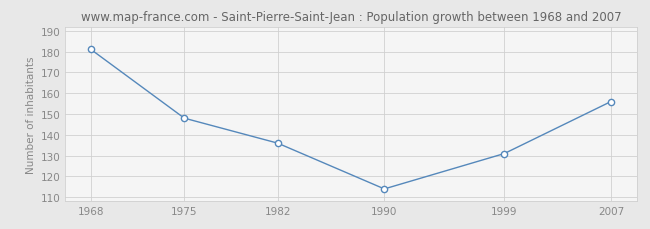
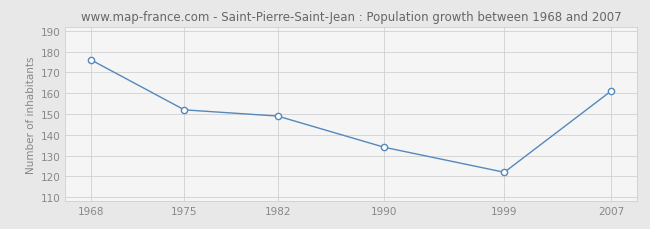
1968: 181 -> 176
1975: 148 -> 152
1982: 136 -> 149
1990: 114 -> 134
1999: 131 -> 122
2007: 156 -> 161
